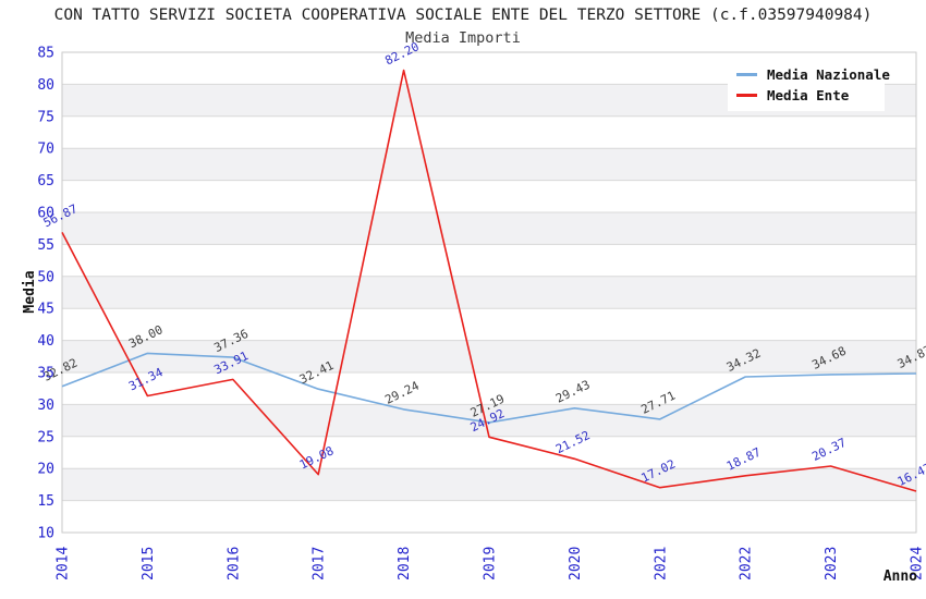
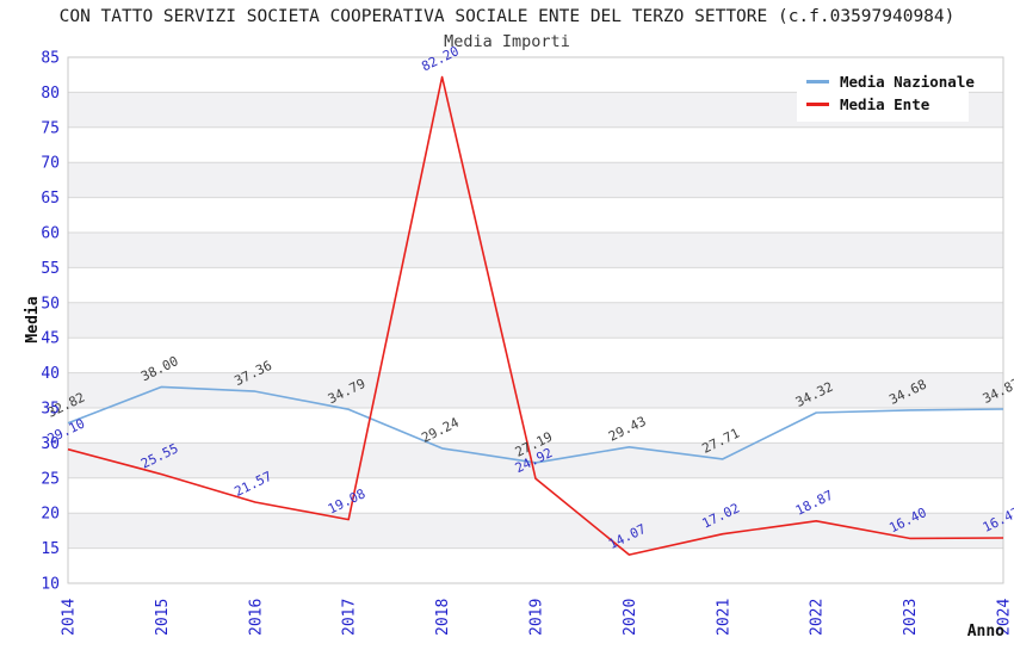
Media Ente/2014: 56.87 -> 29.10
Media Ente/2015: 31.34 -> 25.55
Media Ente/2016: 33.91 -> 21.57
Media Nazionale/2017: 32.41 -> 34.79
Media Ente/2020: 21.52 -> 14.07
Media Ente/2023: 20.37 -> 16.40
